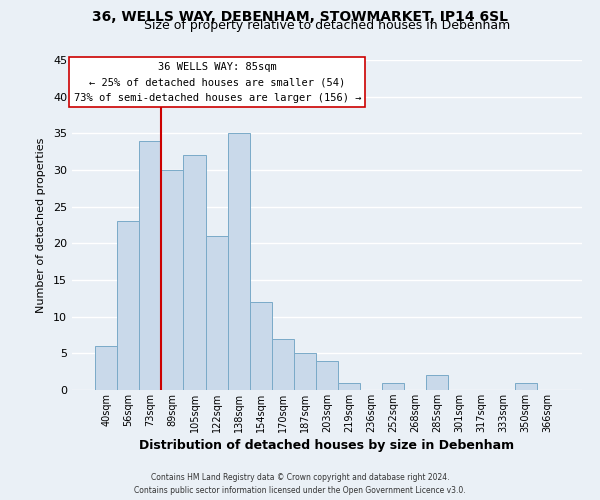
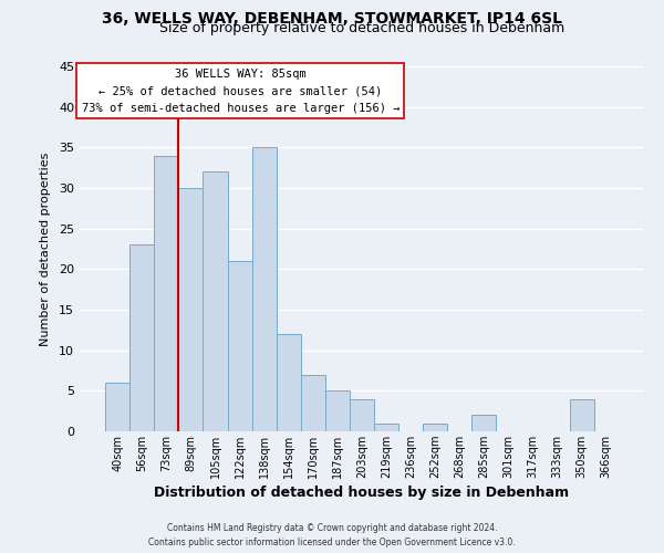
350sqm: 1 -> 4
